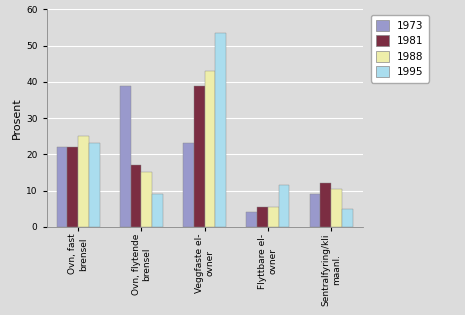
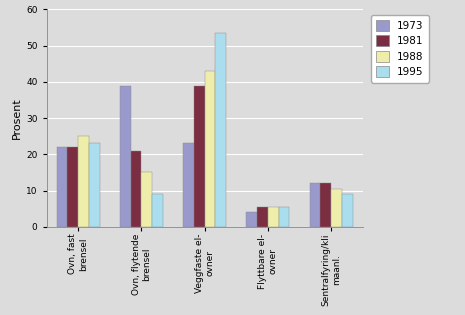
1981/Ovn, flytende brensel: 17.0 -> 21.0
1995/Flyttbare el- ovner: 11.5 -> 5.5
1973/Sentralfyring/kli maanl.: 9 -> 12
1995/Sentralfyring/kli maanl.: 5.0 -> 9.0
